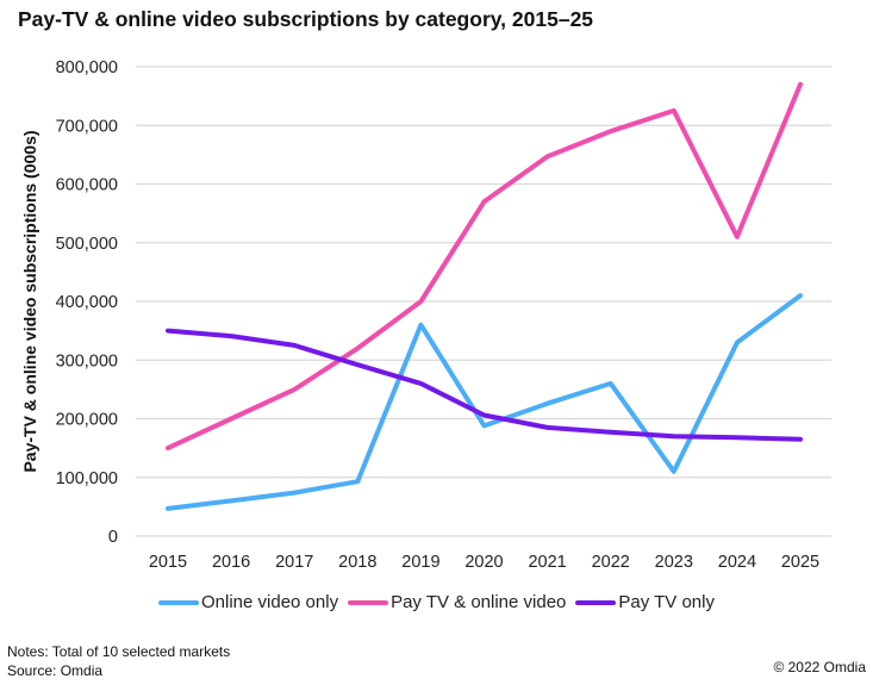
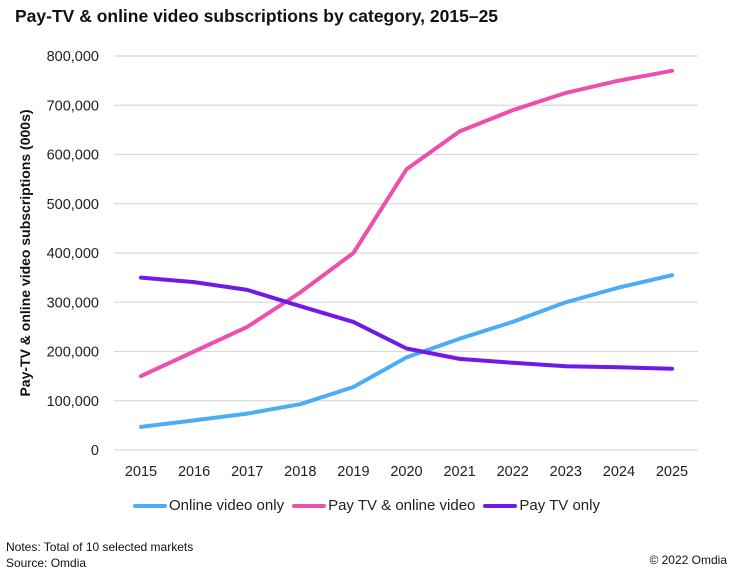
Online video only/2019: 360000 -> 130000
Online video only/2023: 110000 -> 300000
Pay TV & online video/2024: 510000 -> 750000
Online video only/2025: 410000 -> 360000
